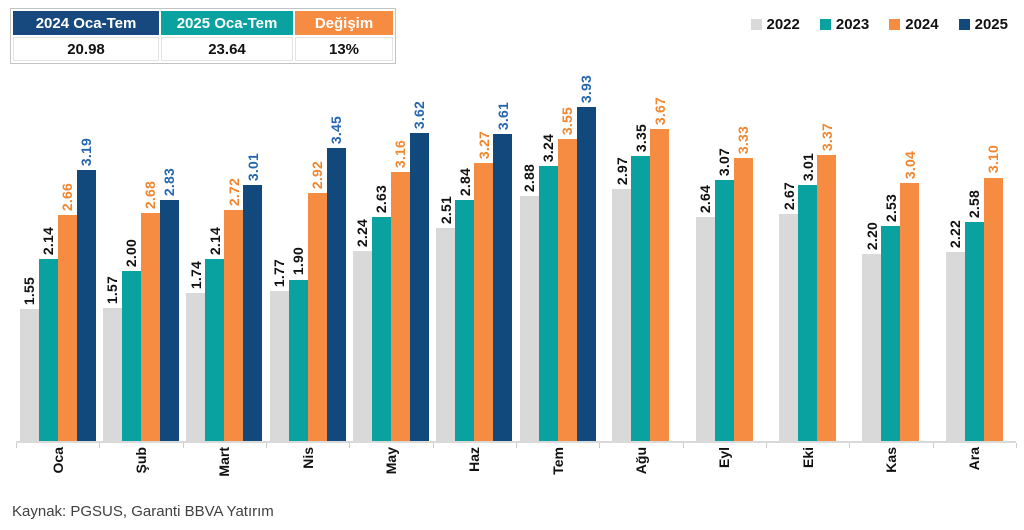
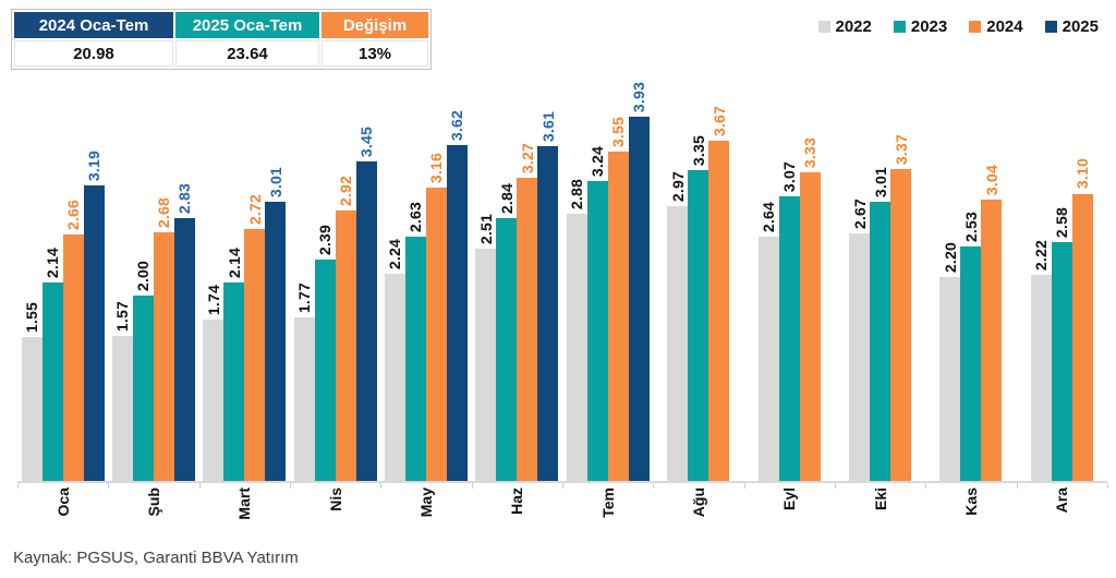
2023/Nis: 1.90 -> 2.39
